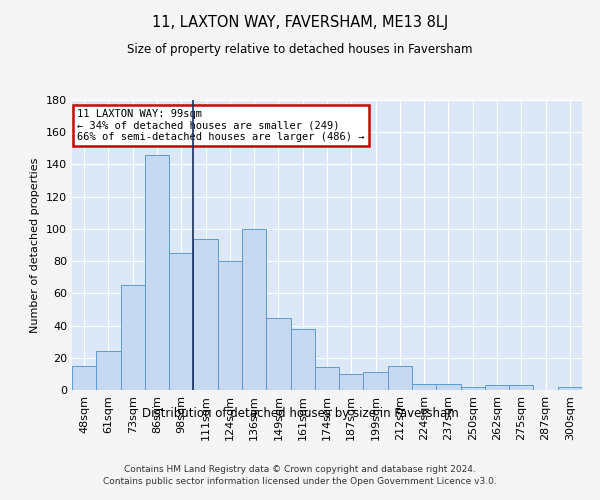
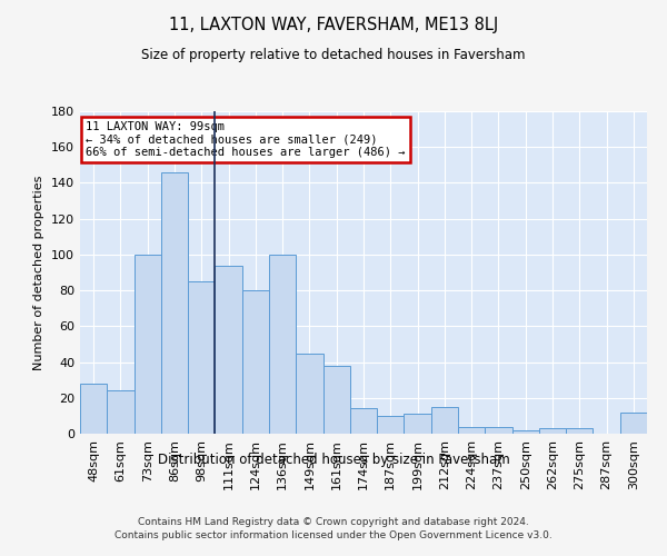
48sqm: 15 -> 28
73sqm: 65 -> 100
300sqm: 2 -> 12
